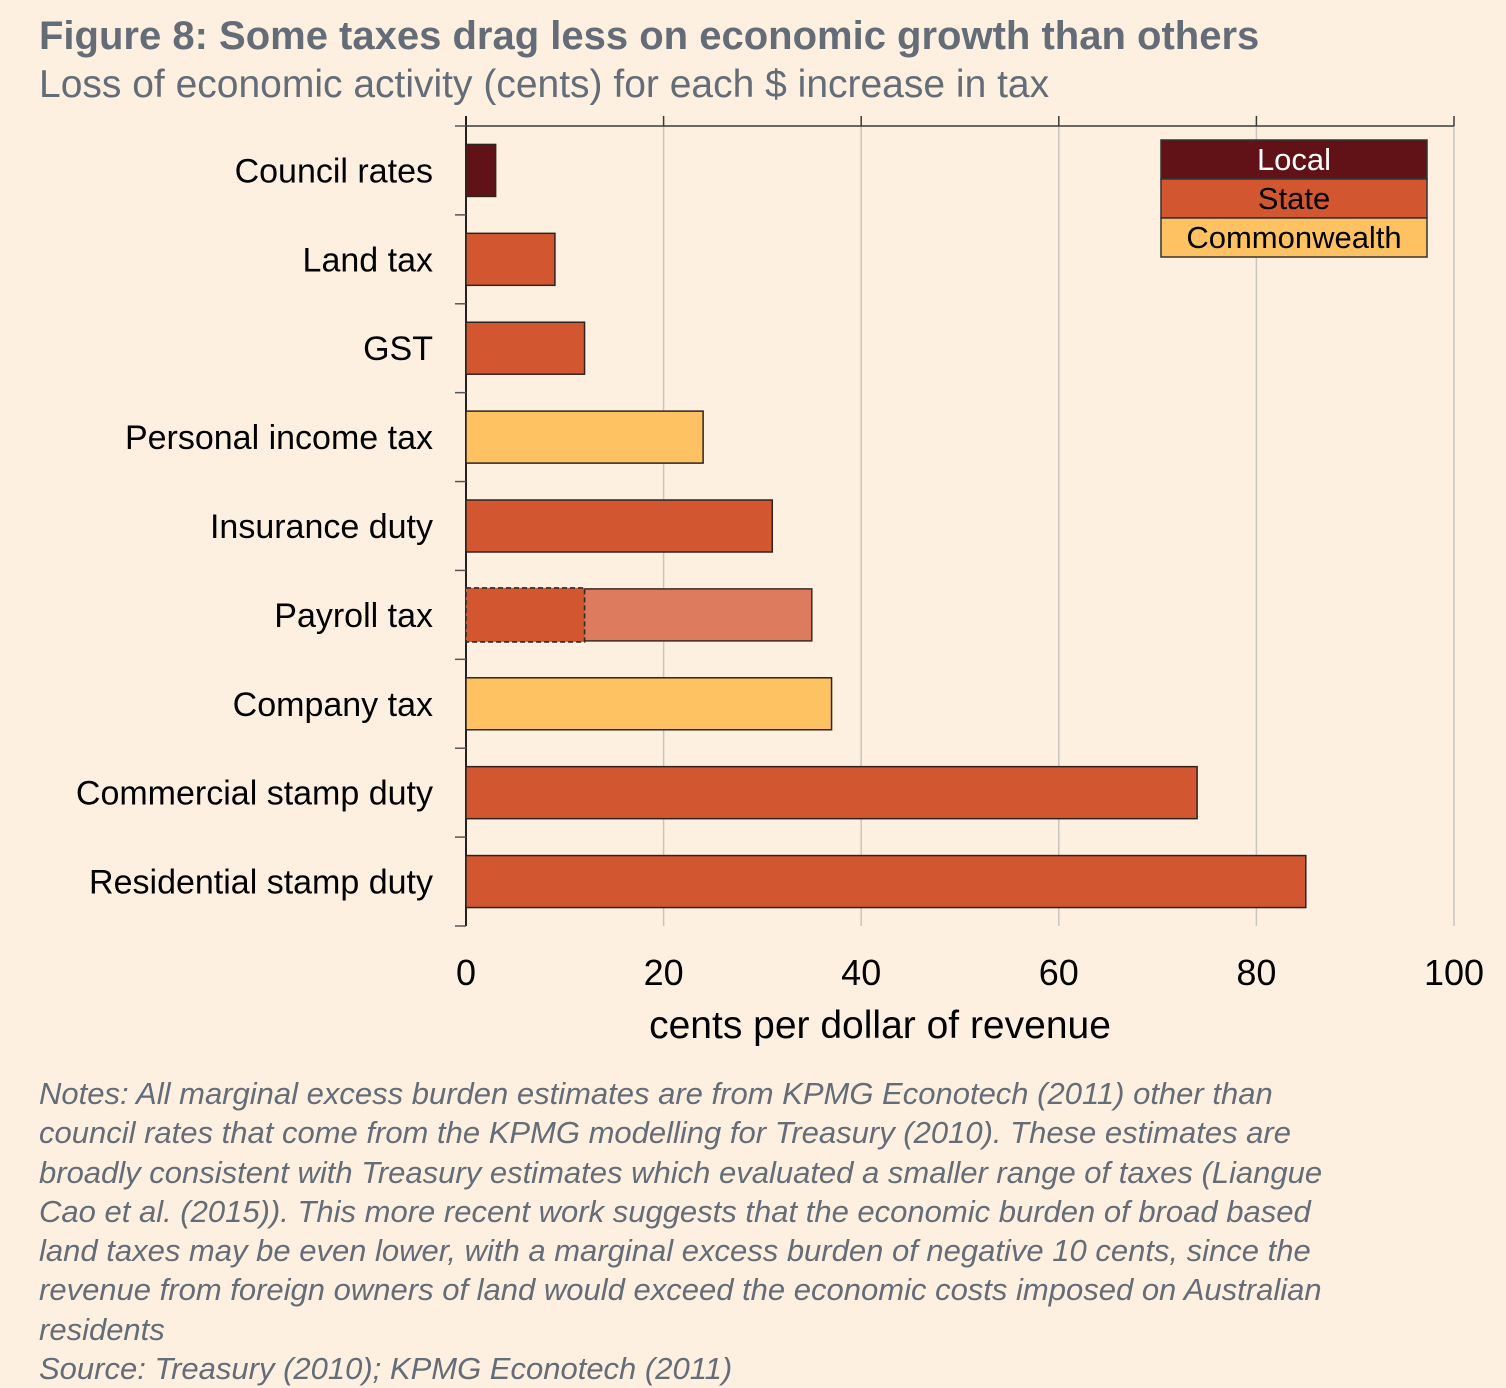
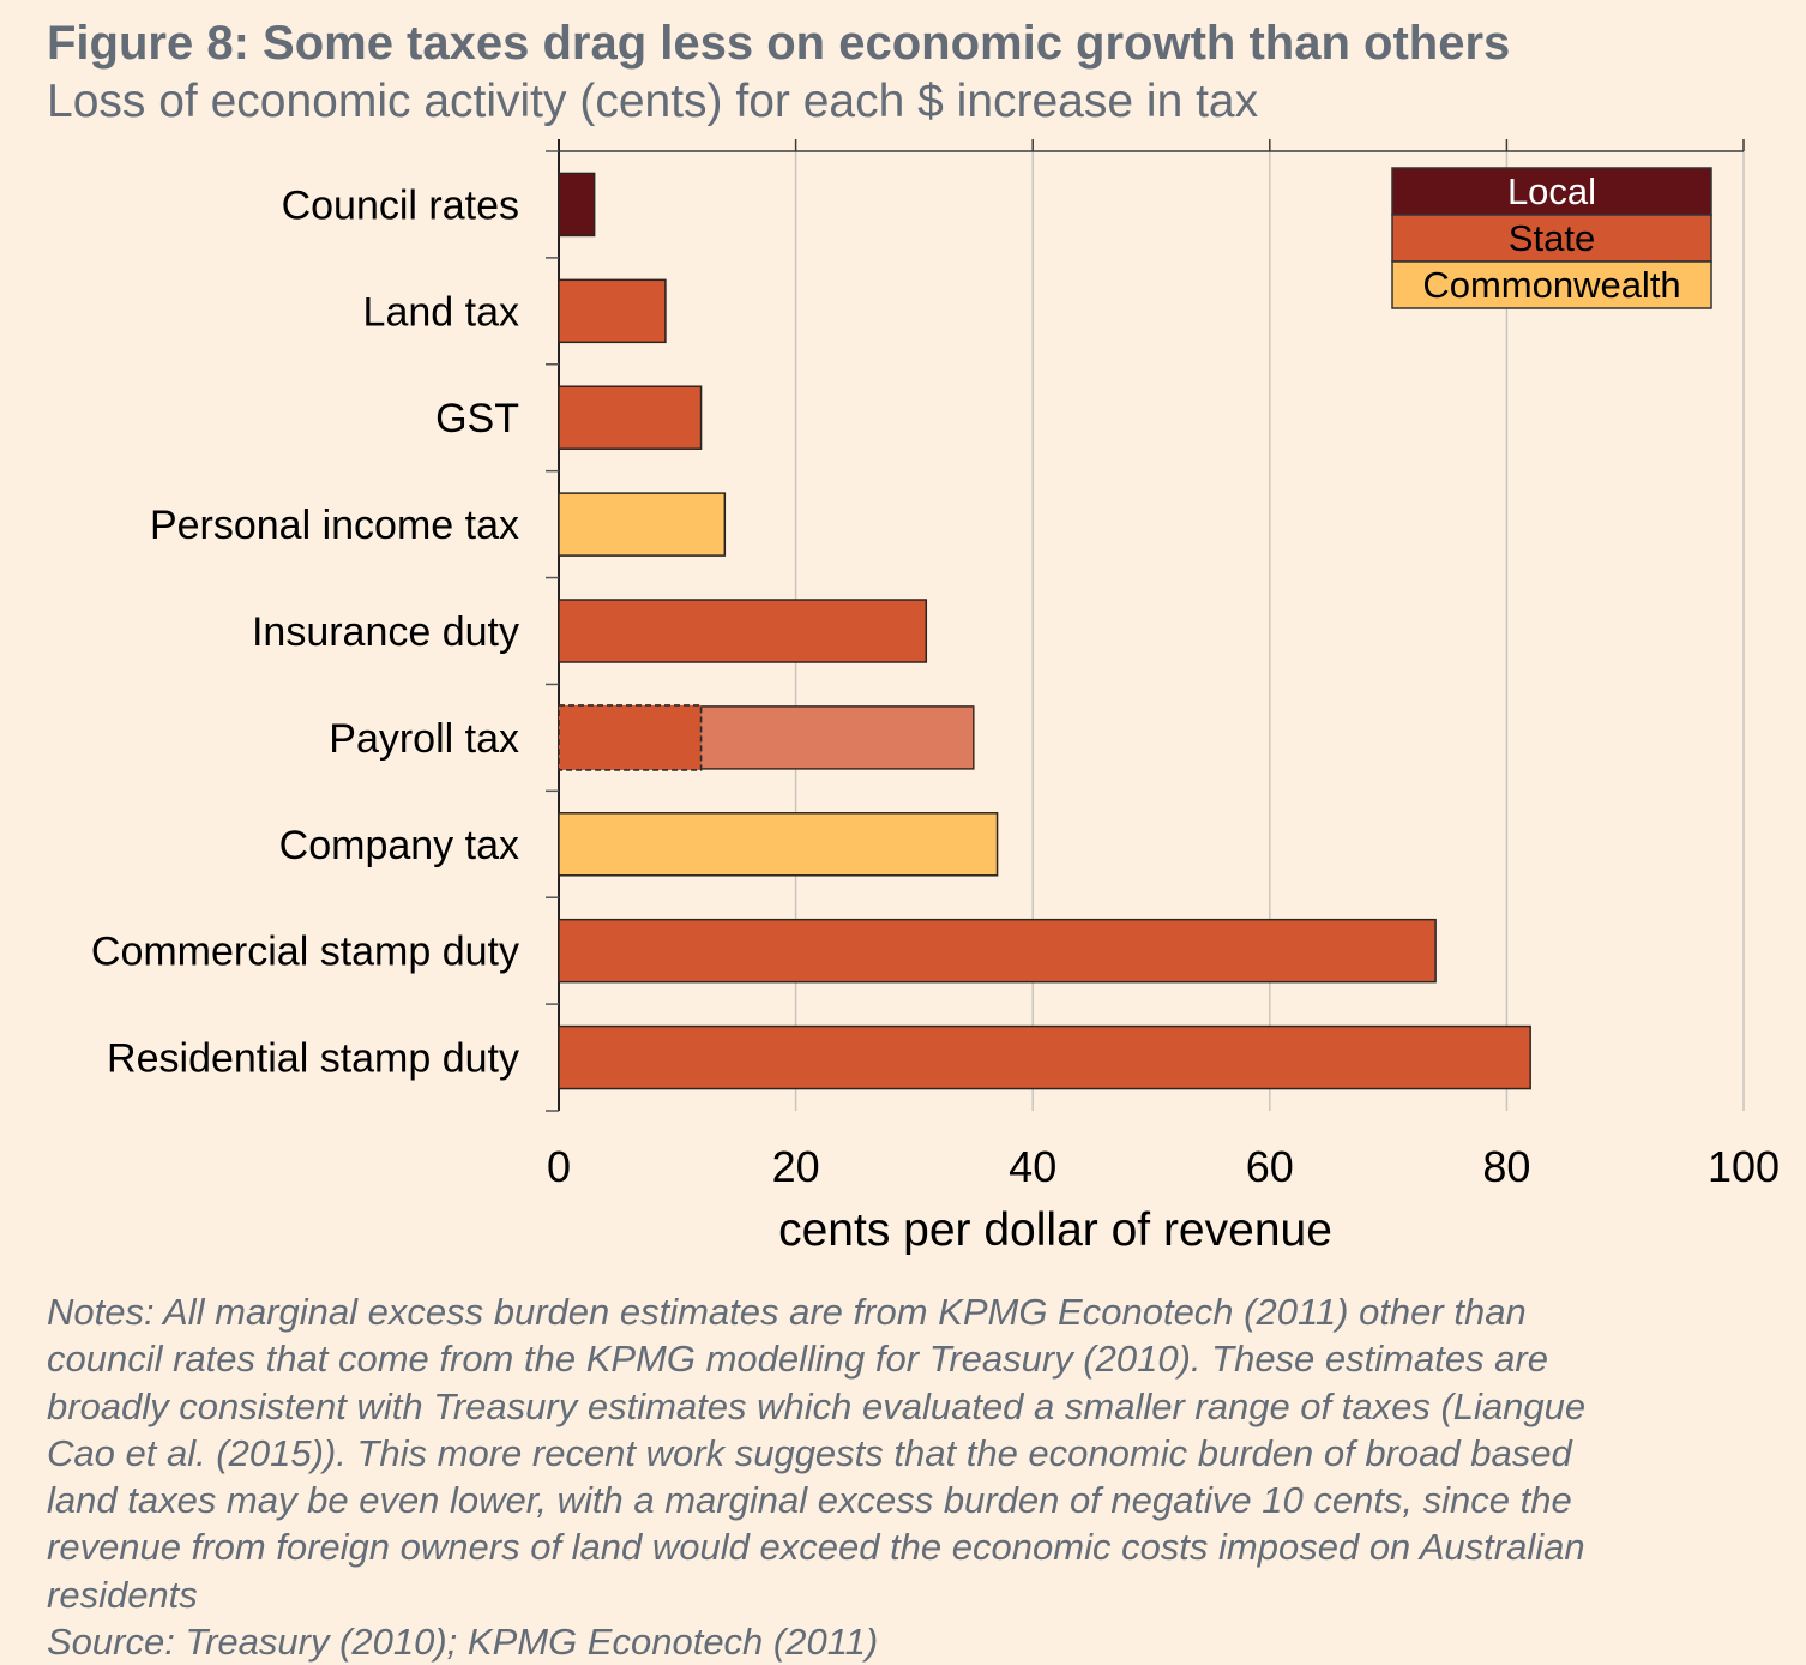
Personal income tax: 24 -> 14
Residential stamp duty: 85 -> 82
